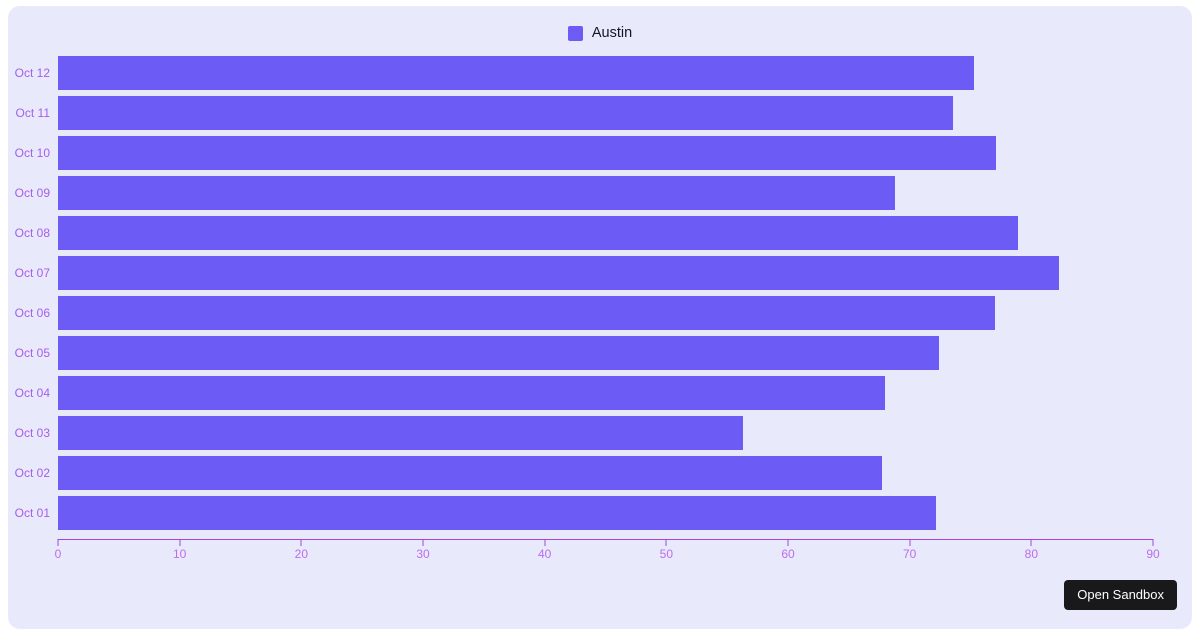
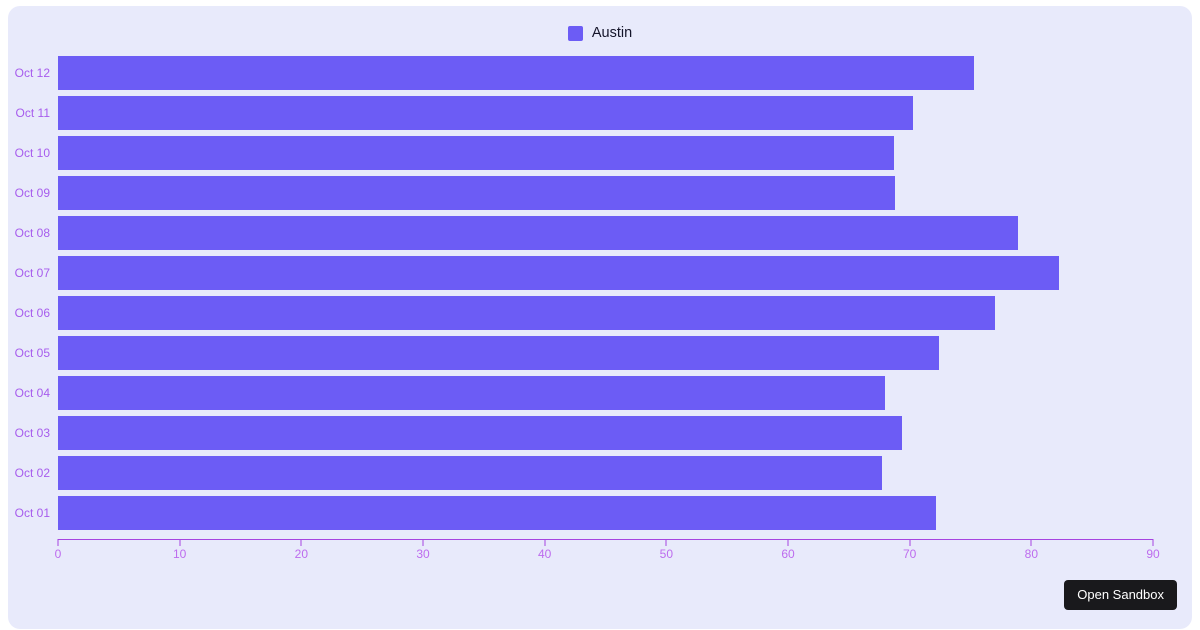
Oct 11: 73.6 -> 70.3
Oct 10: 77.1 -> 68.7
Oct 03: 56.3 -> 69.4
